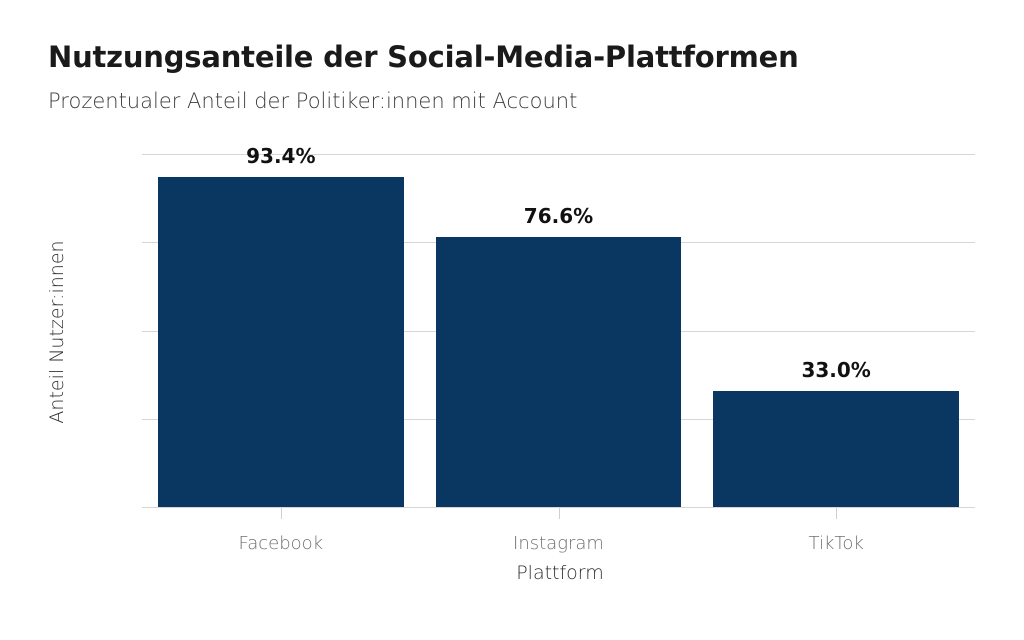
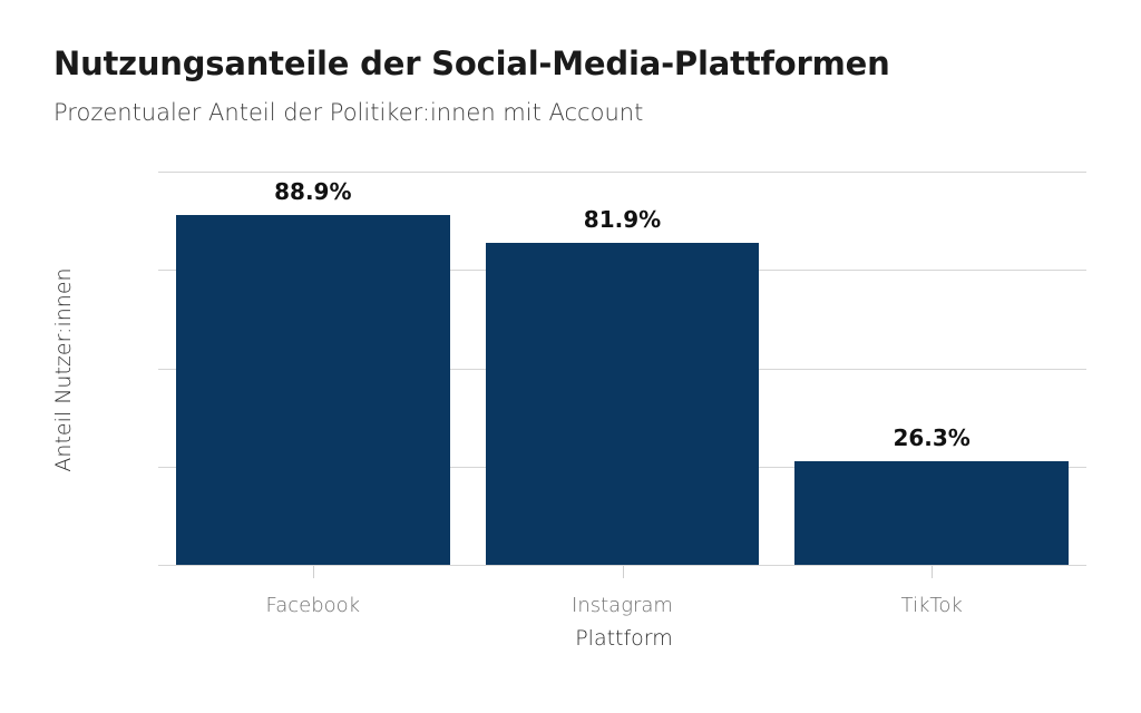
Facebook: 93.4% -> 88.9%
Instagram: 76.6% -> 81.9%
TikTok: 33.0% -> 26.3%
